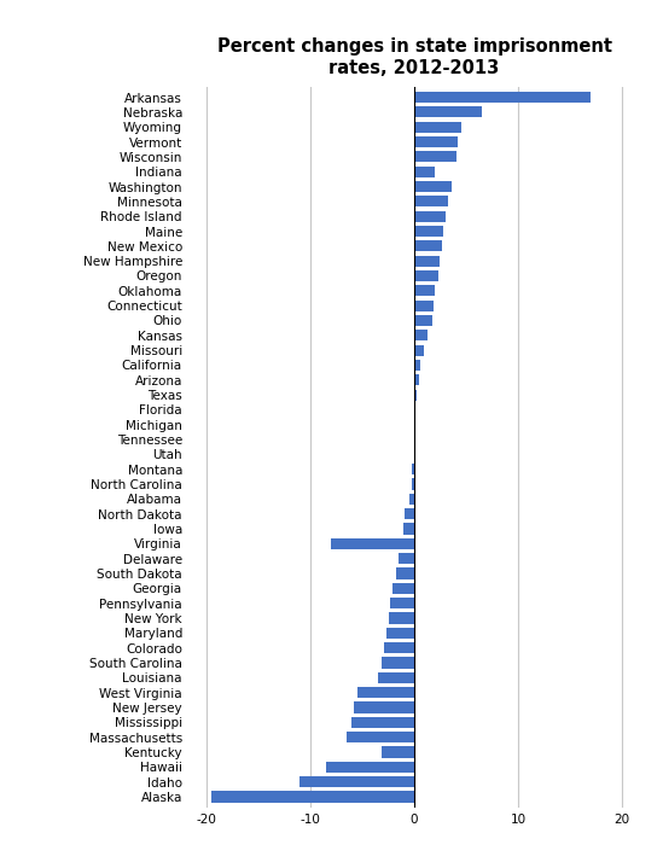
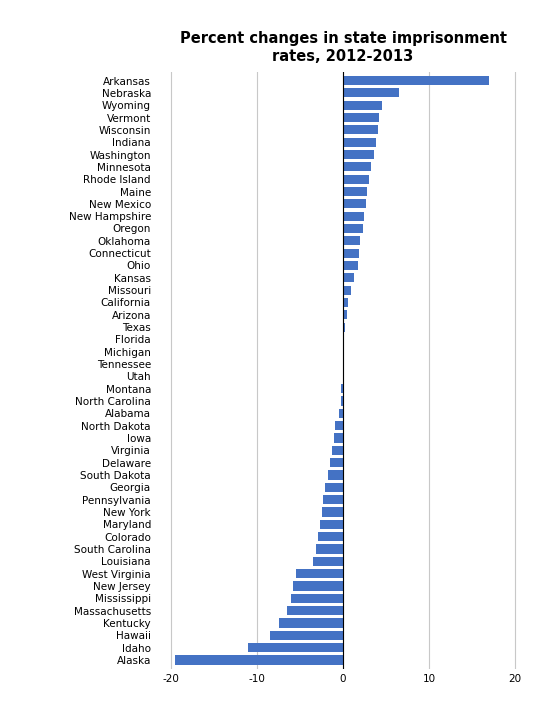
Indiana: 2.0 -> 3.8
Virginia: -8.0 -> -1.3
Kentucky: -3.2 -> -7.5
